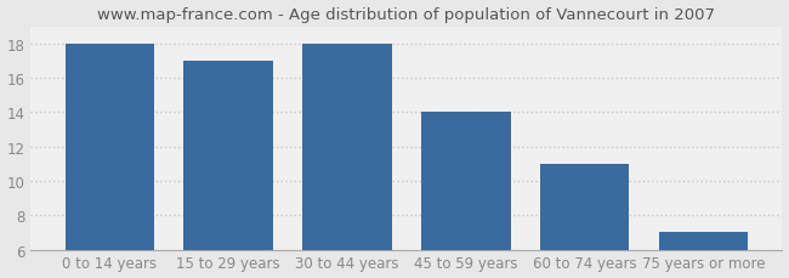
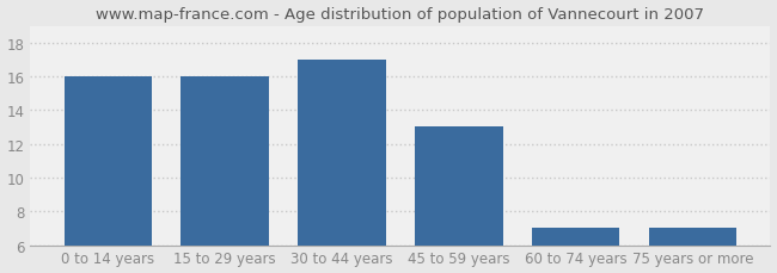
0 to 14 years: 18 -> 16
15 to 29 years: 17 -> 16
30 to 44 years: 18 -> 17
45 to 59 years: 14 -> 13
60 to 74 years: 11 -> 7
